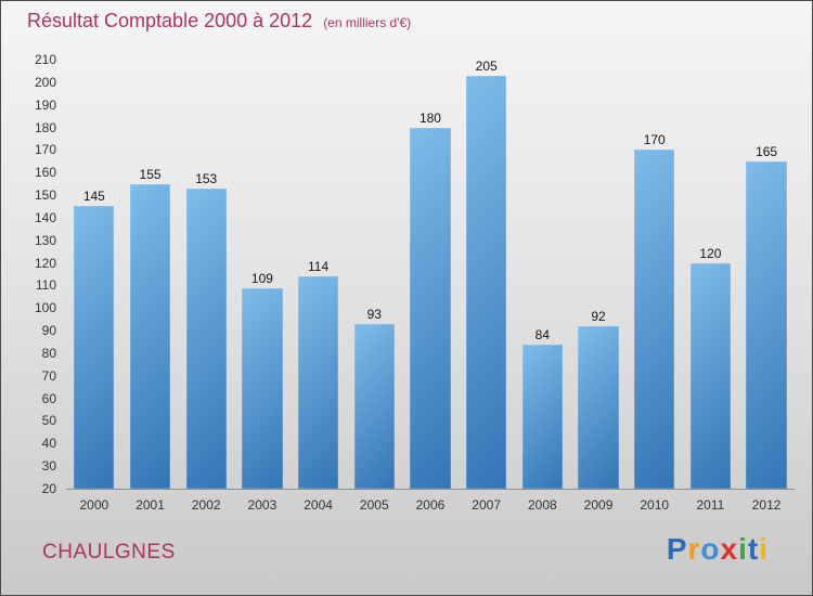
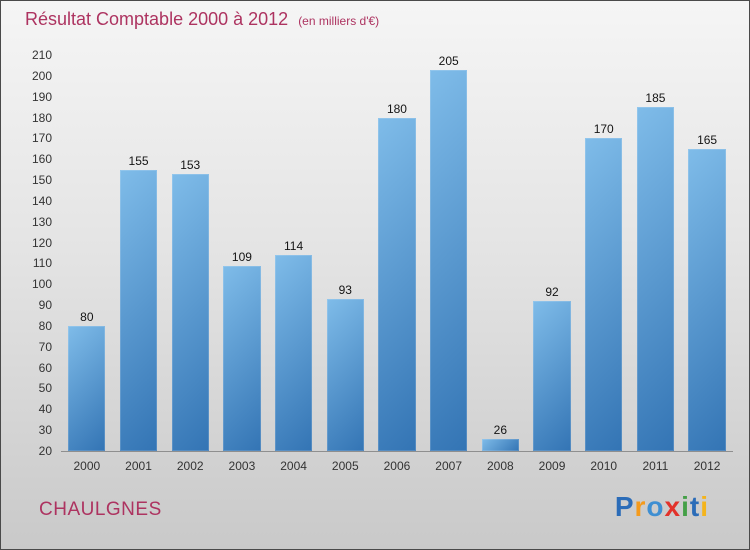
2000: 145 -> 80
2008: 84 -> 26
2011: 120 -> 185
